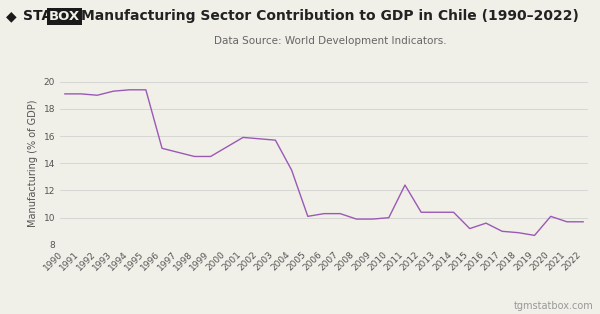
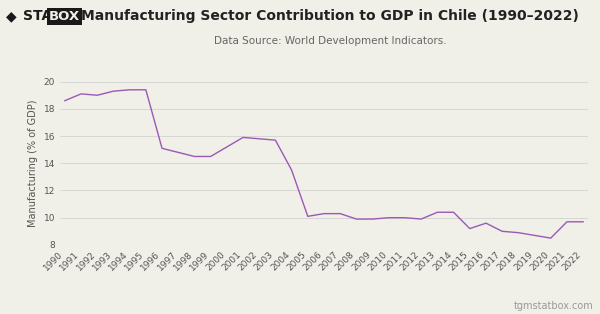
1990: 19.1 -> 18.6
2011: 12.4 -> 10.0
2012: 10.4 -> 9.9
2020: 10.1 -> 8.5
